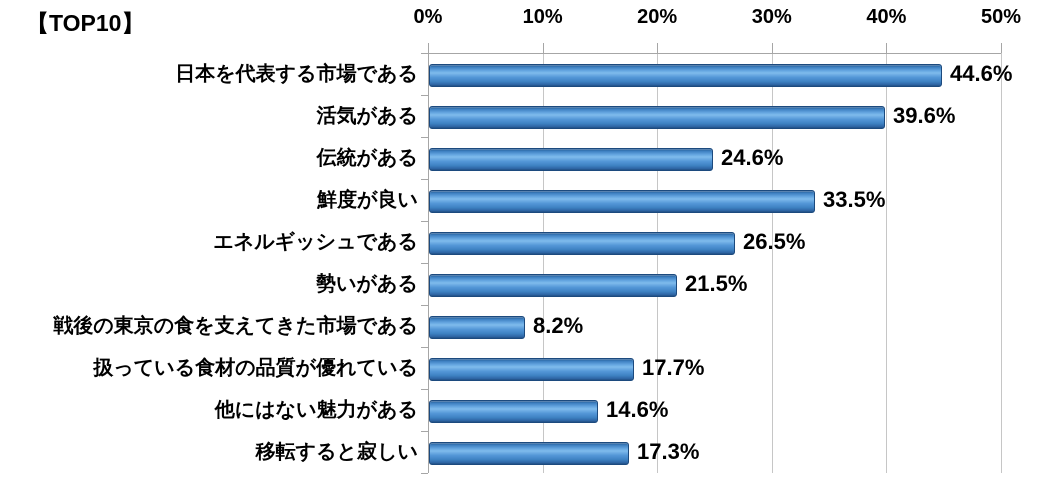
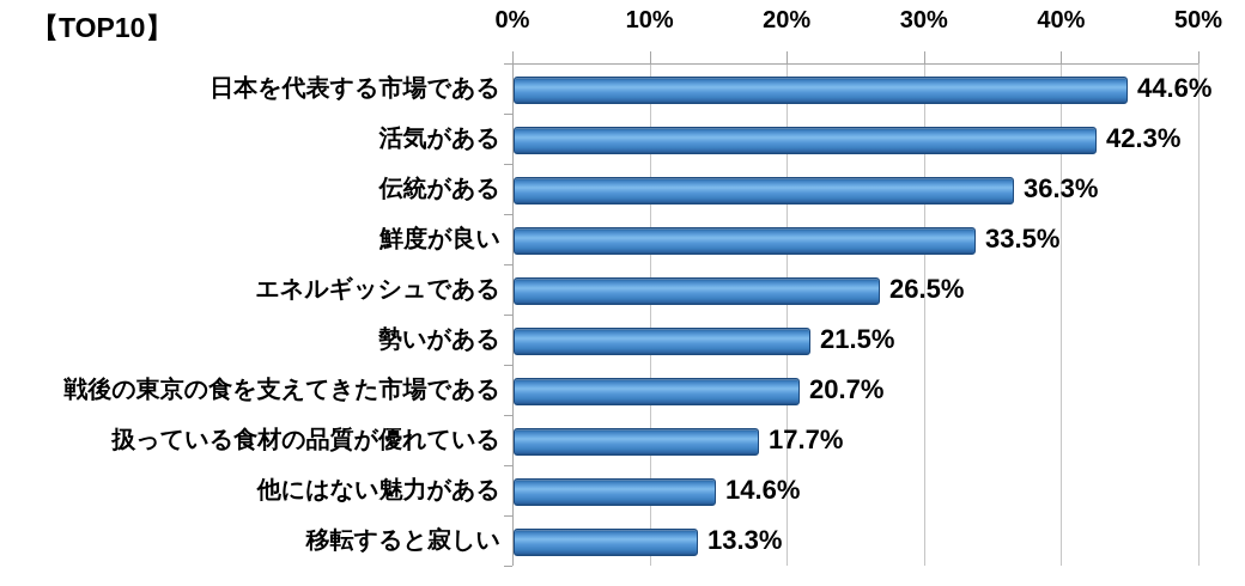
活気がある: 39.6% -> 42.3%
伝統がある: 24.6% -> 36.3%
戦後の東京の食を支えてきた市場である: 8.2% -> 20.7%
移転すると寂しい: 17.3% -> 13.3%
